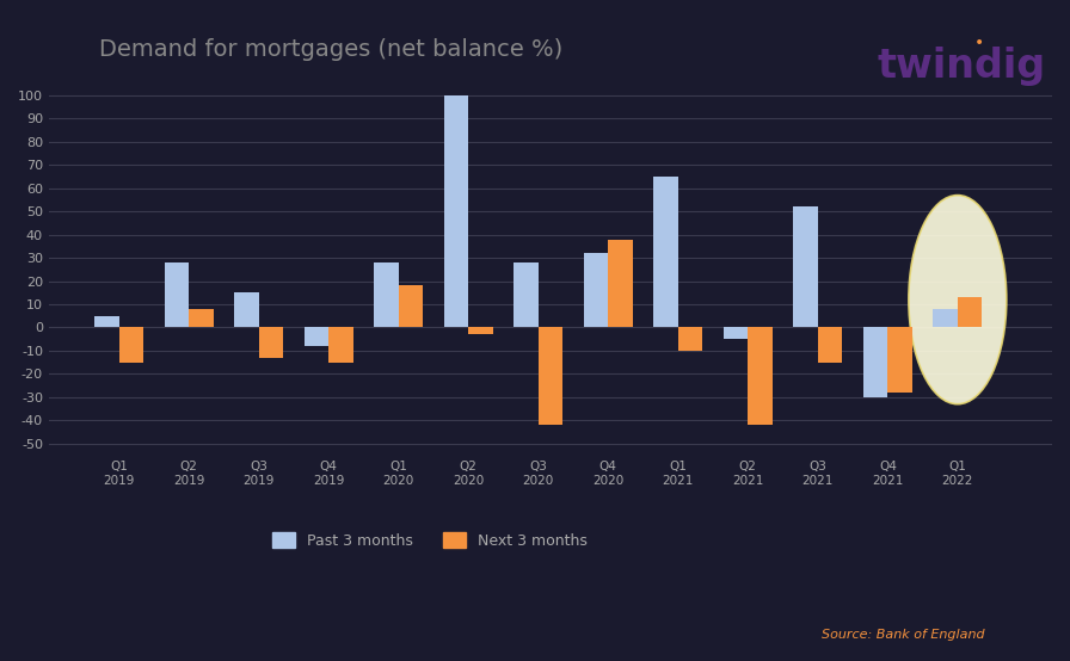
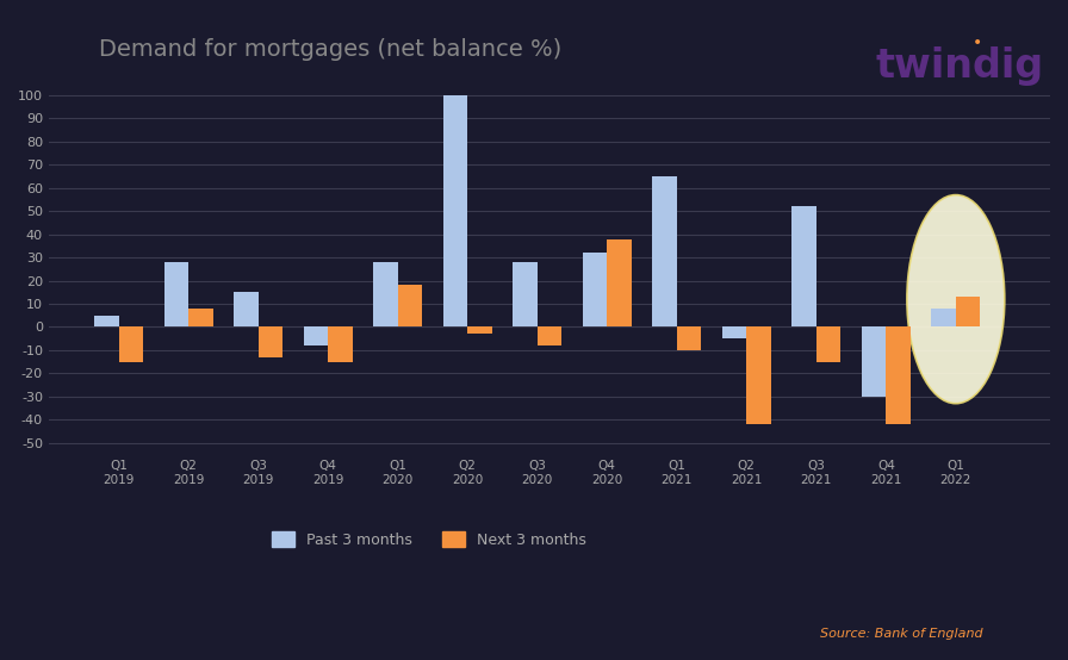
Next 3 months/Q3 2020: -42 -> -8
Next 3 months/Q4 2021: -28 -> -42
